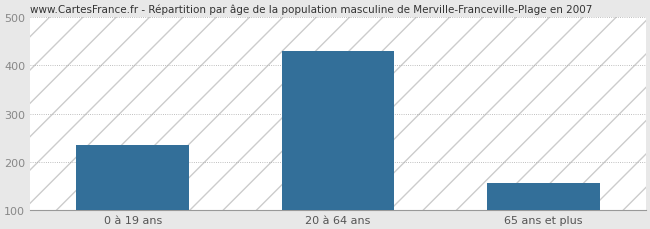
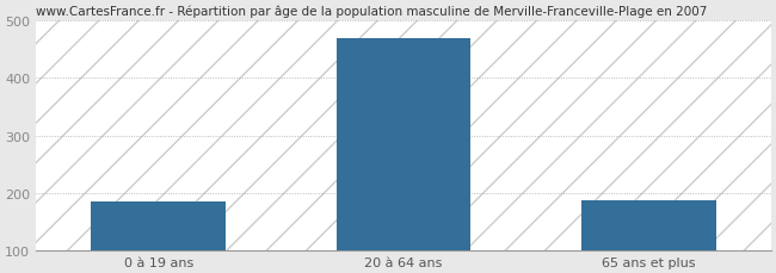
0 à 19 ans: 235 -> 185
20 à 64 ans: 430 -> 470
65 ans et plus: 155 -> 188
